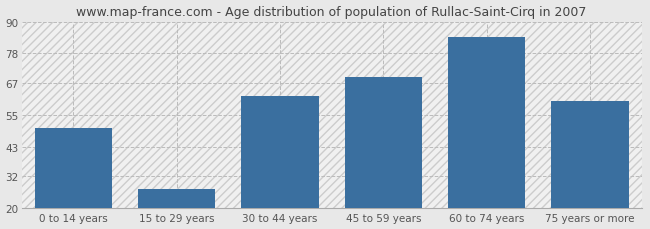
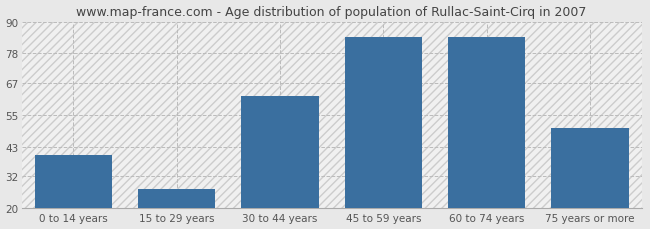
0 to 14 years: 50 -> 40
45 to 59 years: 69 -> 84
75 years or more: 60 -> 50
